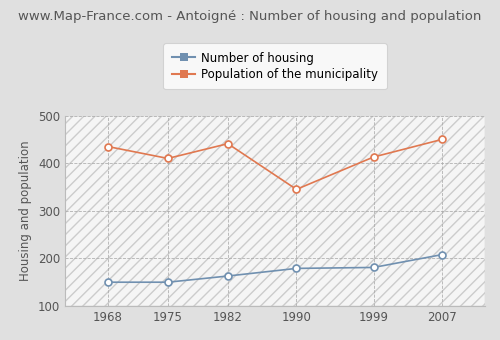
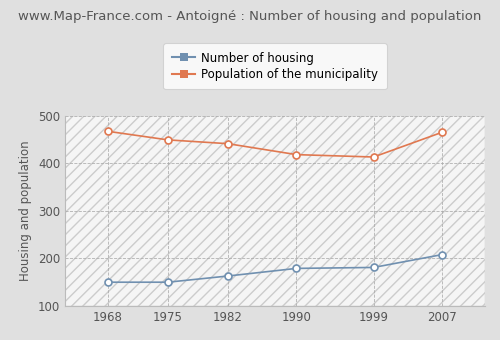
Population of the municipality/1968: 435 -> 467
Population of the municipality/1975: 410 -> 449
Population of the municipality/1990: 345 -> 418
Population of the municipality/2007: 450 -> 465
